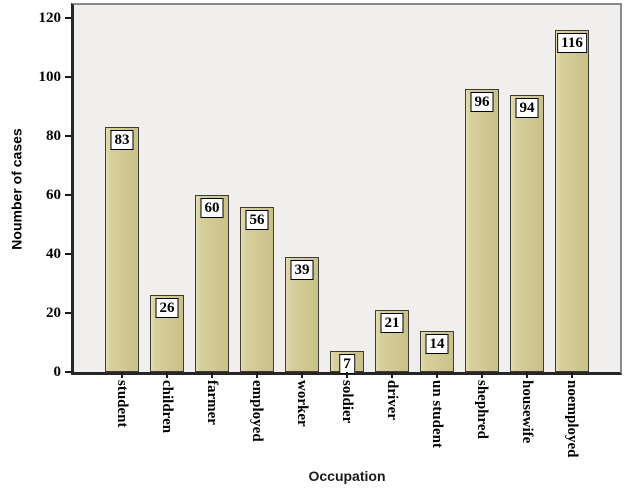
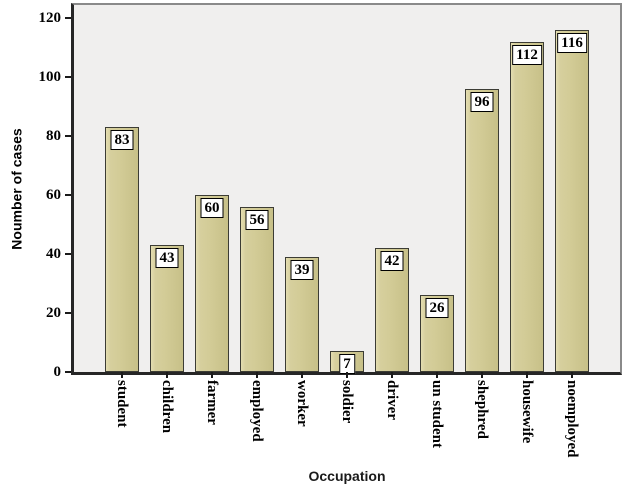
children: 26 -> 43
driver: 21 -> 42
un student: 14 -> 26
housewife: 94 -> 112
